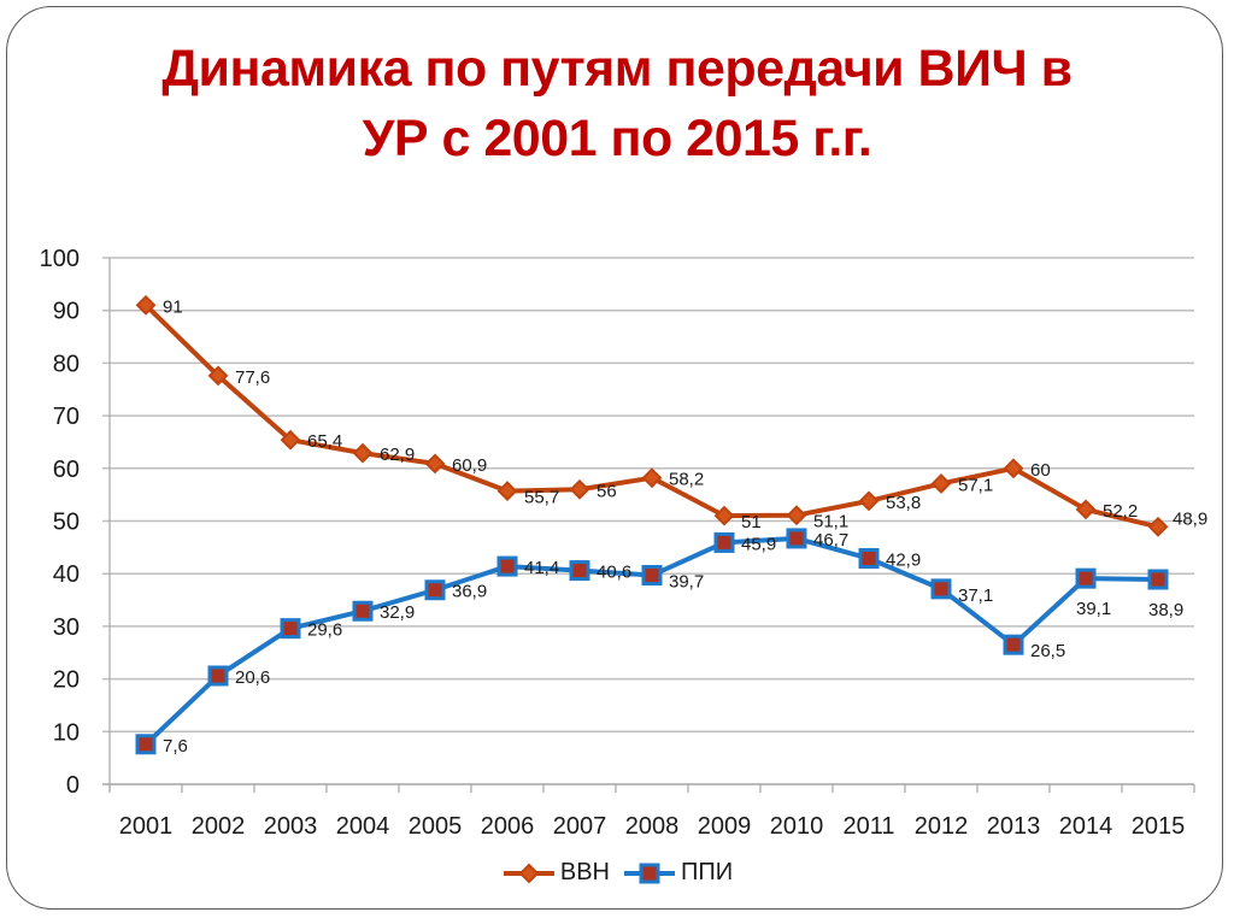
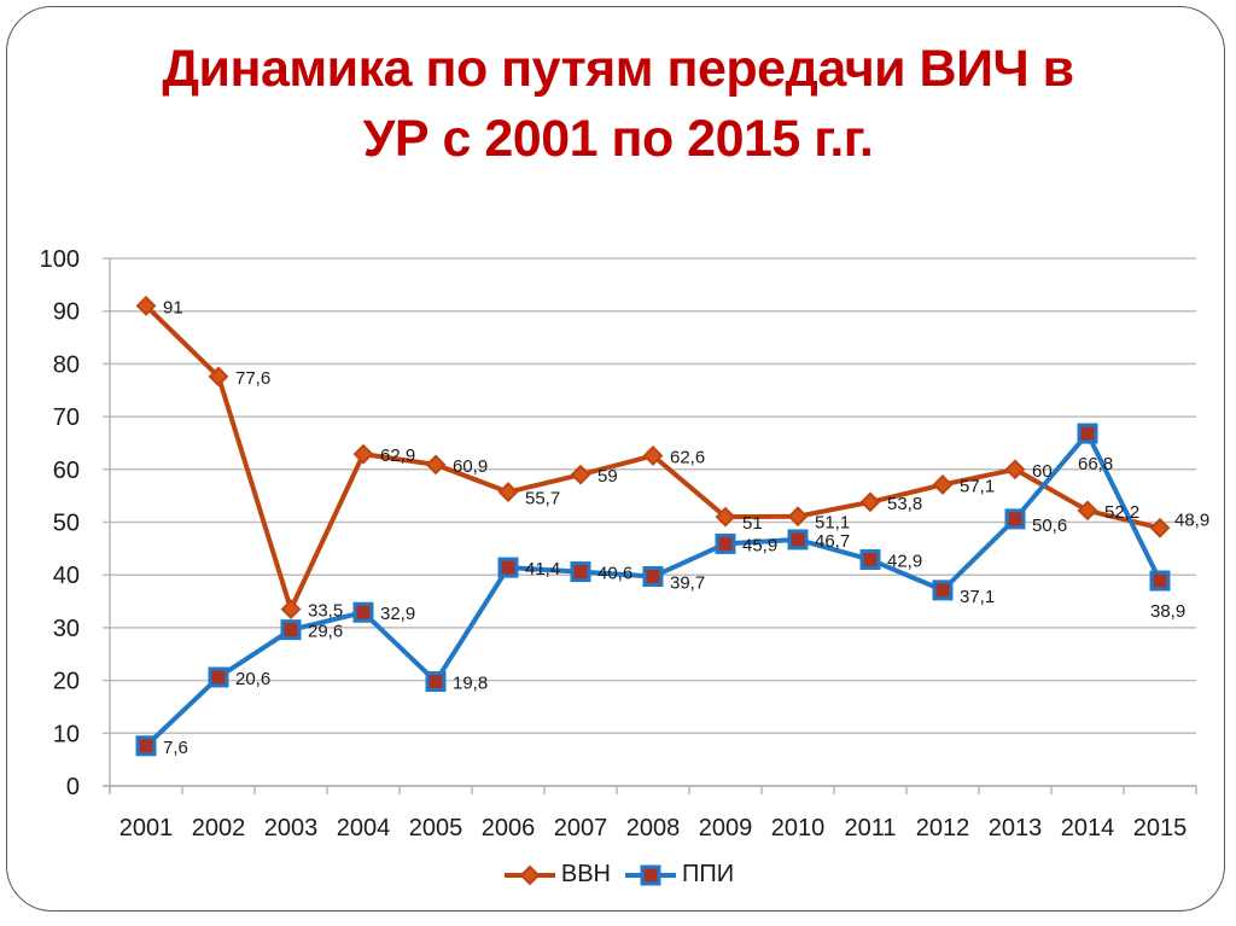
ВВН/2003: 65,4 -> 33,5
ППИ/2005: 36,9 -> 19,8
ВВН/2007: 56 -> 59
ВВН/2008: 58,2 -> 62,6
ППИ/2013: 26,5 -> 50,6
ППИ/2014: 39,1 -> 66,8
